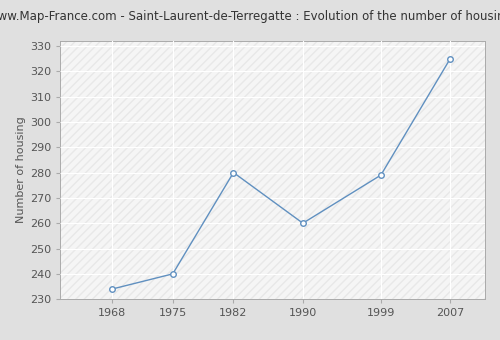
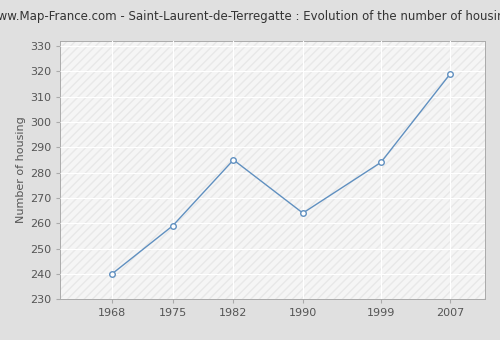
1968: 234 -> 240
1975: 240 -> 259
1982: 280 -> 285
1990: 260 -> 264
1999: 279 -> 284
2007: 325 -> 319
